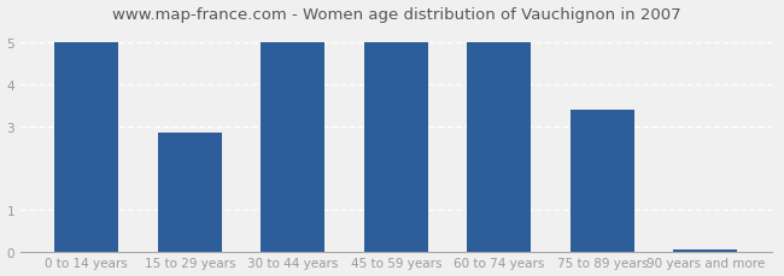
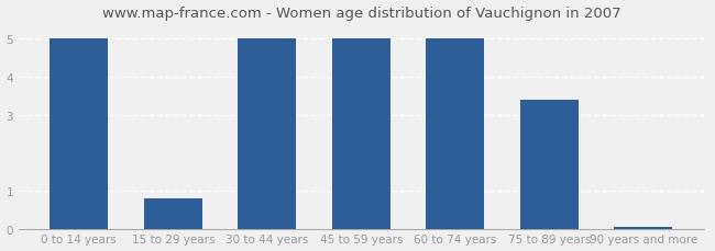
15 to 29 years: 2.85 -> 0.80
